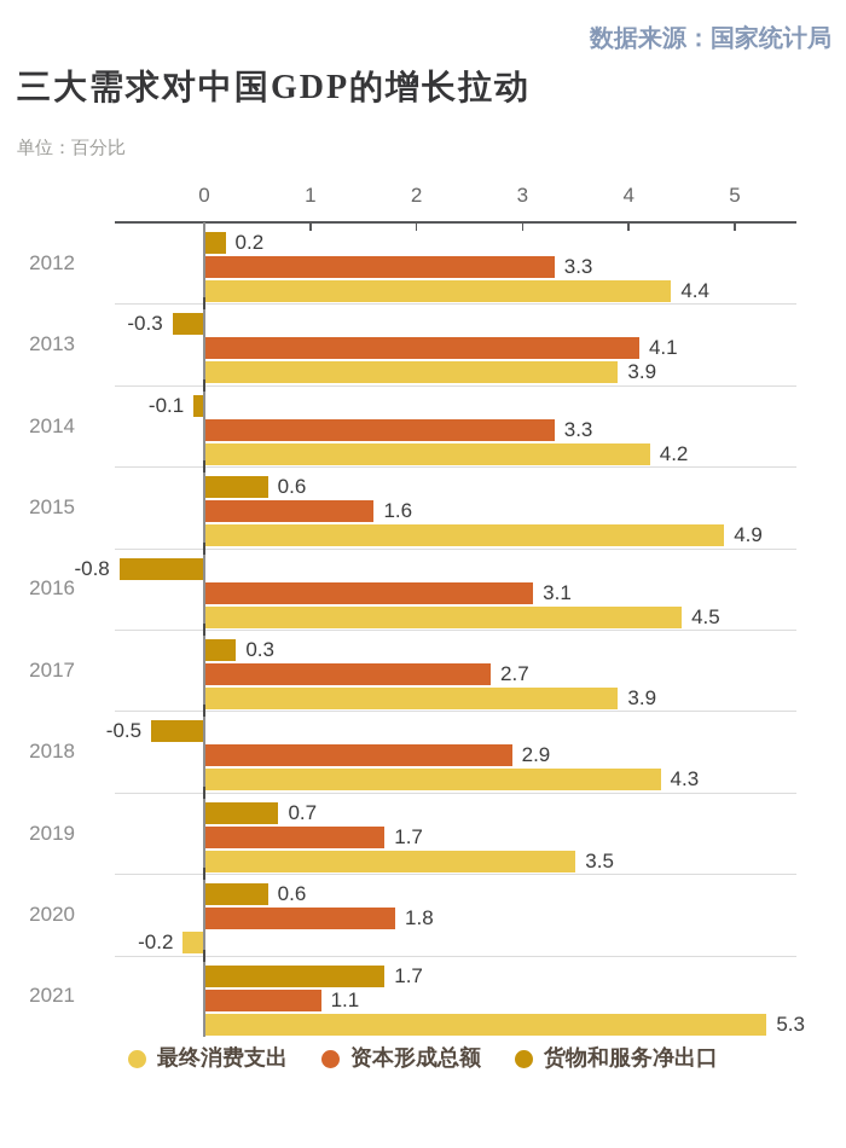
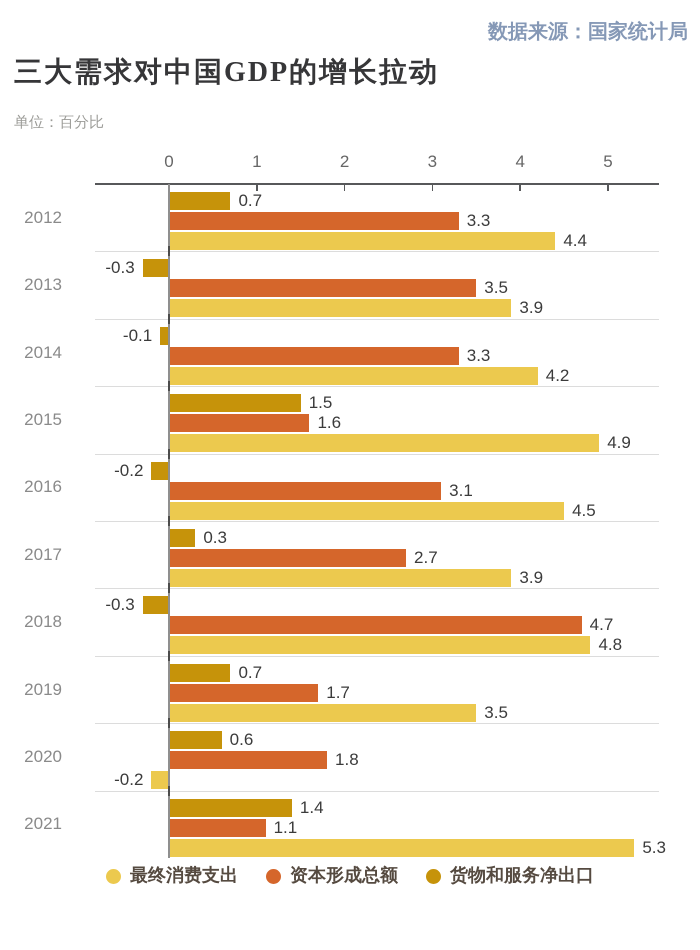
货物和服务净出口/2012: 0.2 -> 0.7
资本形成总额/2013: 4.1 -> 3.5
货物和服务净出口/2015: 0.6 -> 1.5
货物和服务净出口/2016: -0.8 -> -0.2
最终消费支出/2018: 4.3 -> 4.8
资本形成总额/2018: 2.9 -> 4.7
货物和服务净出口/2018: -0.5 -> -0.3
货物和服务净出口/2021: 1.7 -> 1.4
